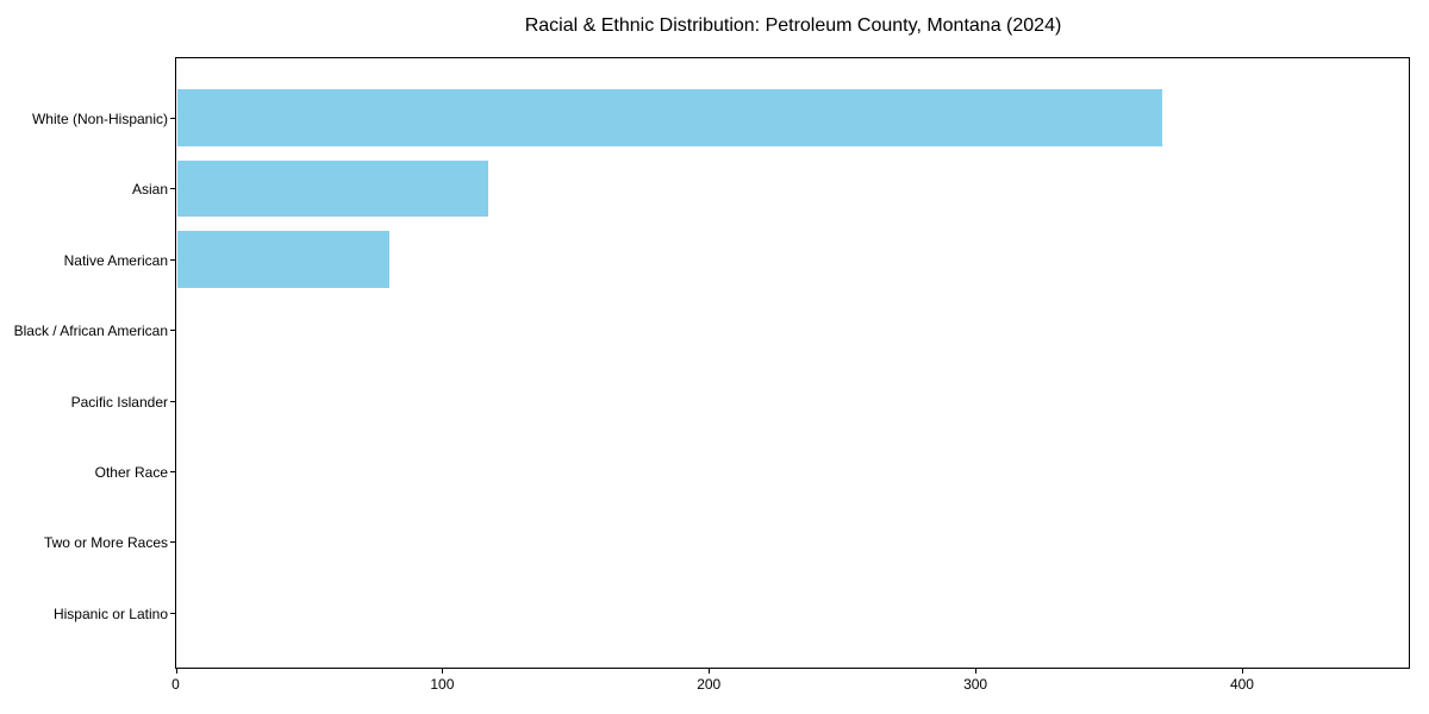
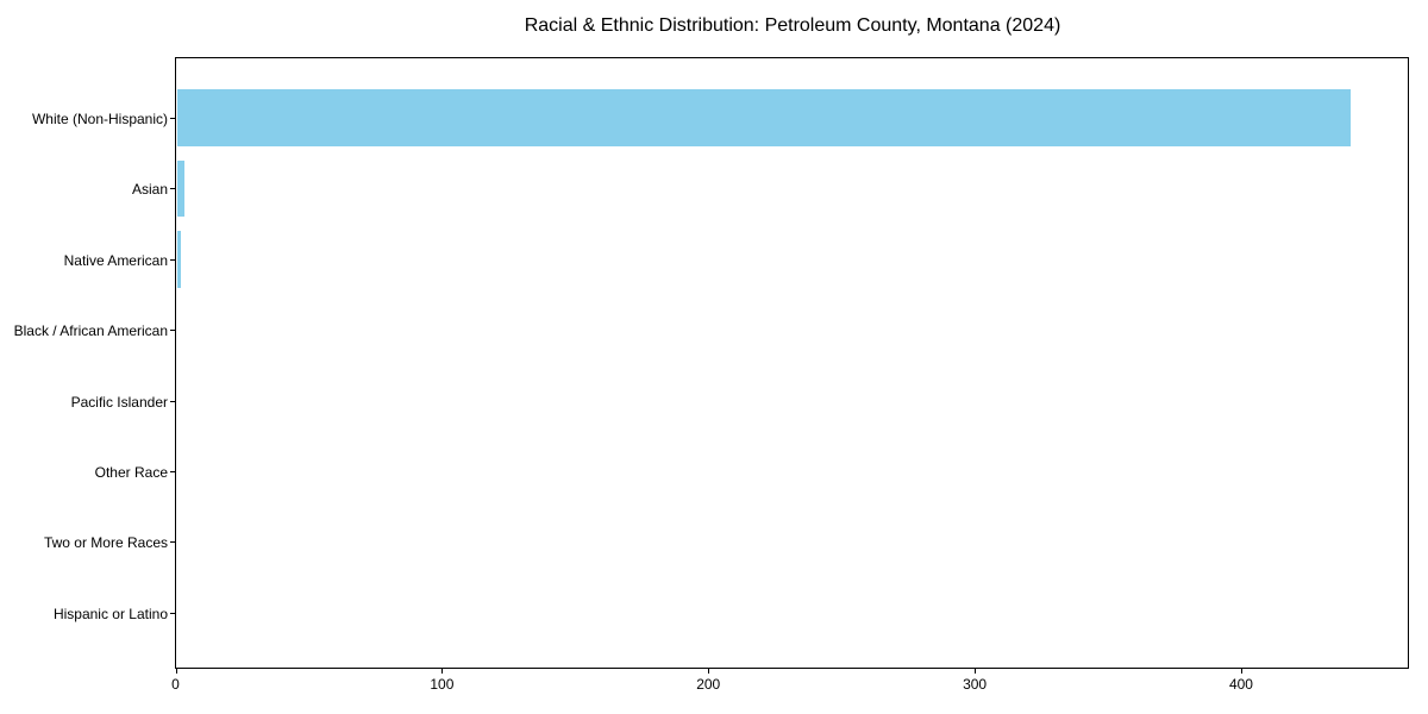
White (Non-Hispanic): 370 -> 441
Asian: 117 -> 3
Native American: 80 -> 2
